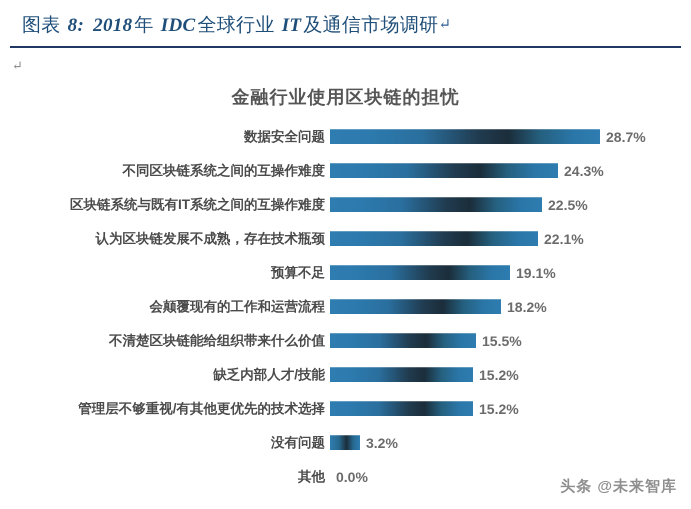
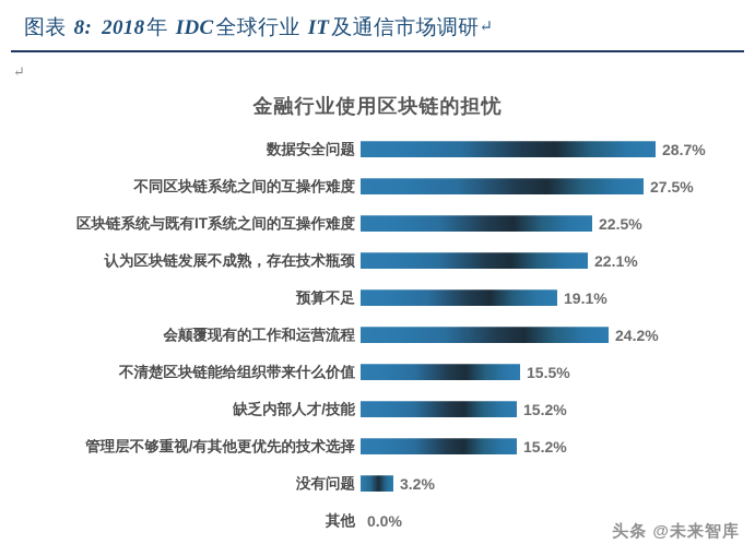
不同区块链系统之间的互操作难度: 24.3% -> 27.5%
会颠覆现有的工作和运营流程: 18.2% -> 24.2%
